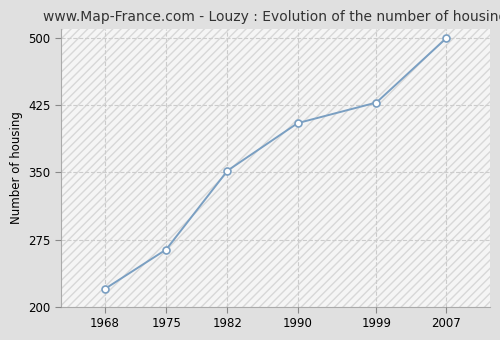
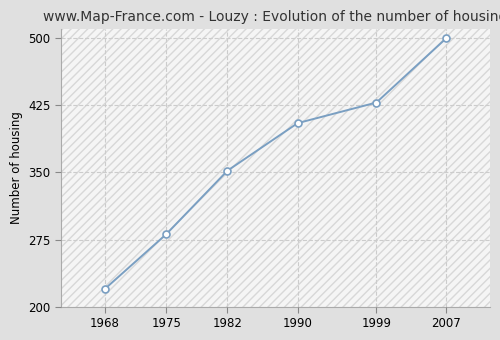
1975: 264 -> 281
